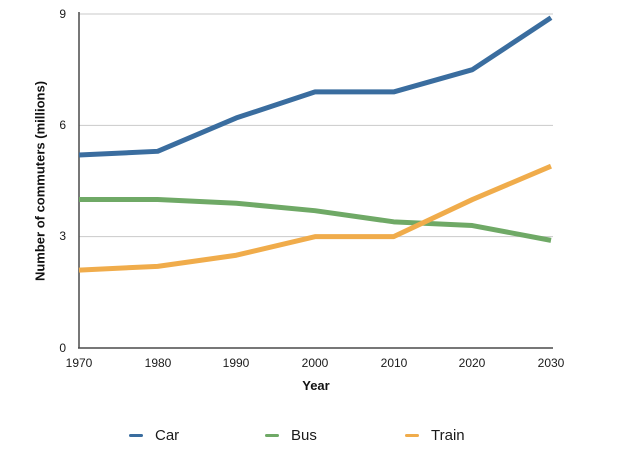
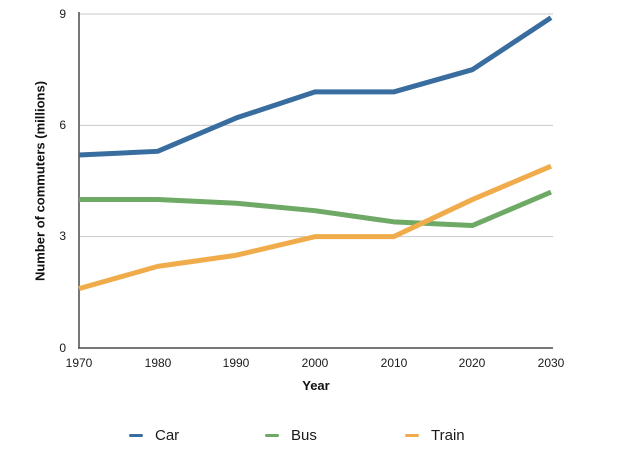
Train/1970: 2.1 -> 1.6
Bus/2030: 2.9 -> 4.2
